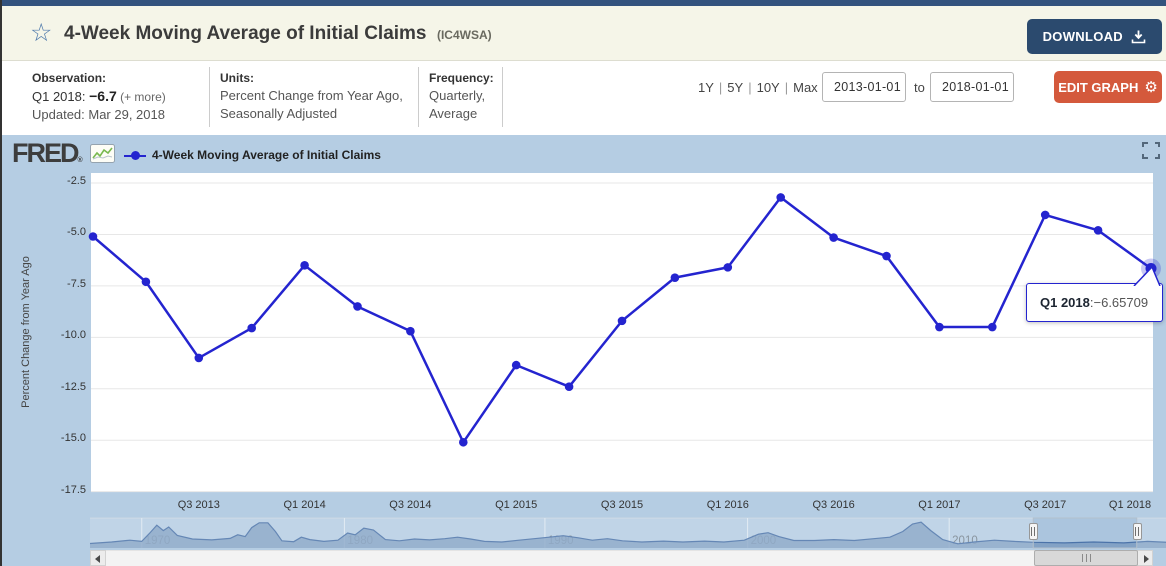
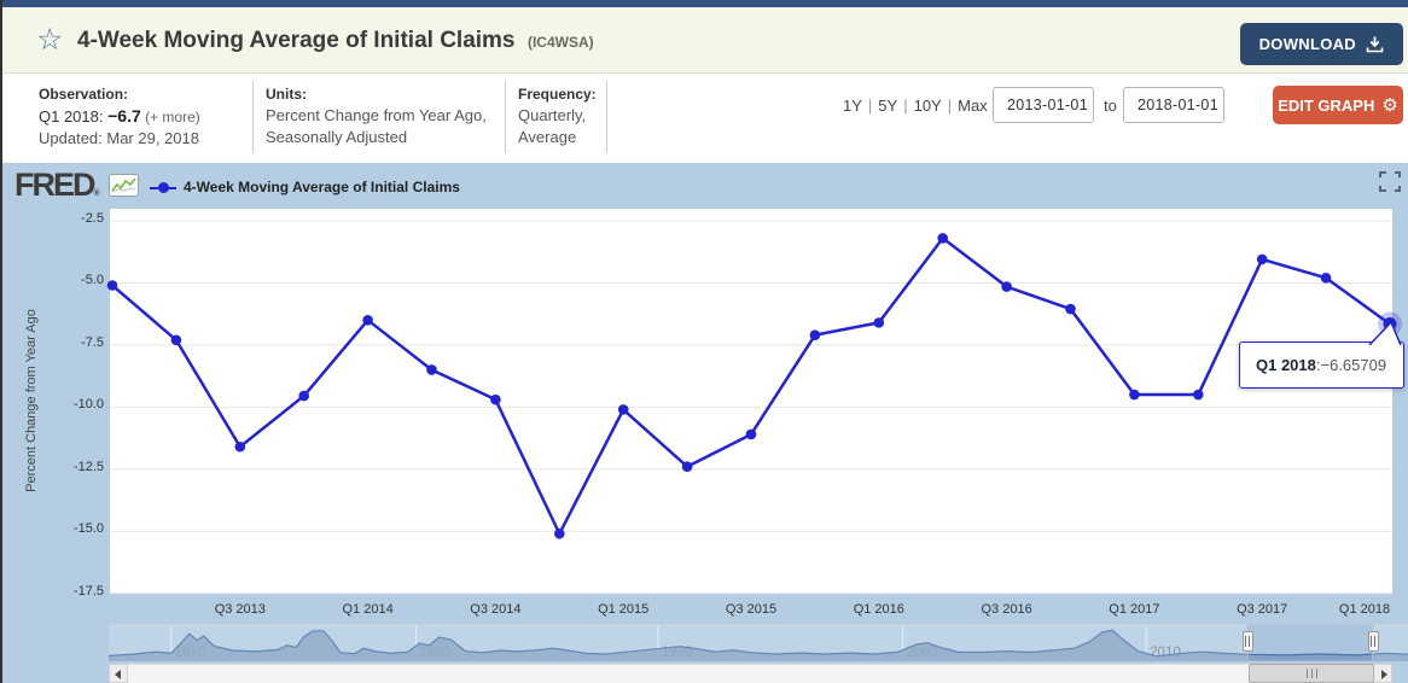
Q3 2013: -11.0 -> -11.6
Q1 2015: -11.3 -> -10.1
Q3 2015: -9.2 -> -11.1
